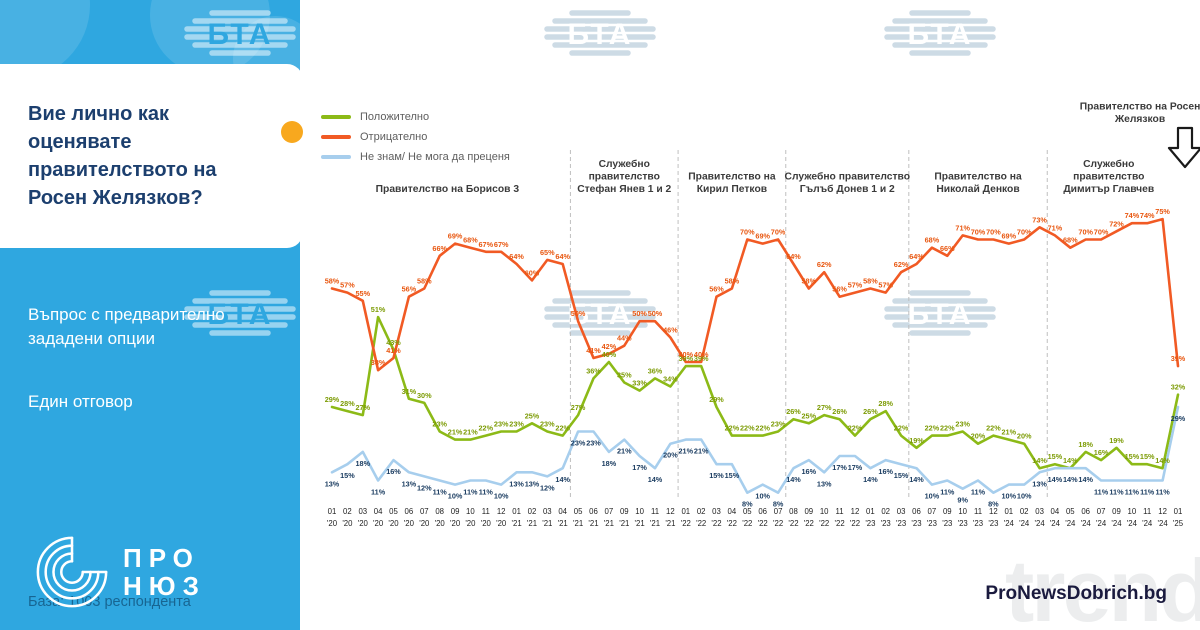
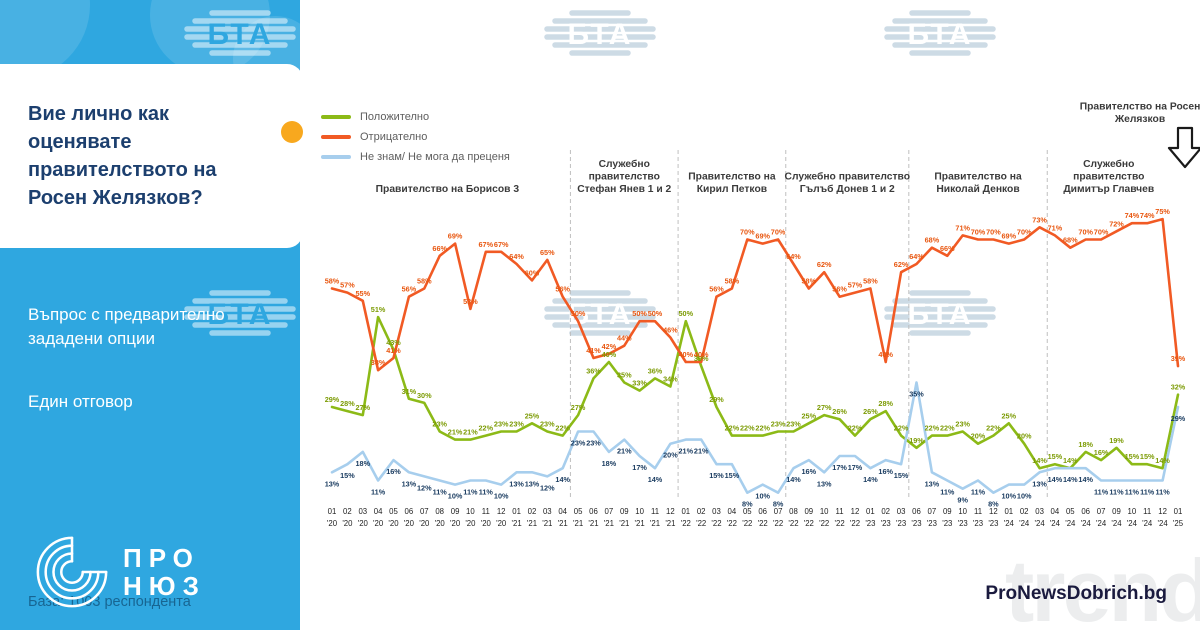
Отрицателно/10 '20: 68% -> 53%
Отрицателно/04 '21: 64% -> 56%
Положително/01 '22: 39% -> 50%
Положително/08 '22: 26% -> 23%
Отрицателно/02 '23: 57% -> 40%
Не знам/ Не мога да преценя/06 '23: 14% -> 35%
Не знам/ Не мога да преценя/07 '23: 10% -> 13%
Положително/01 '24: 21% -> 25%
